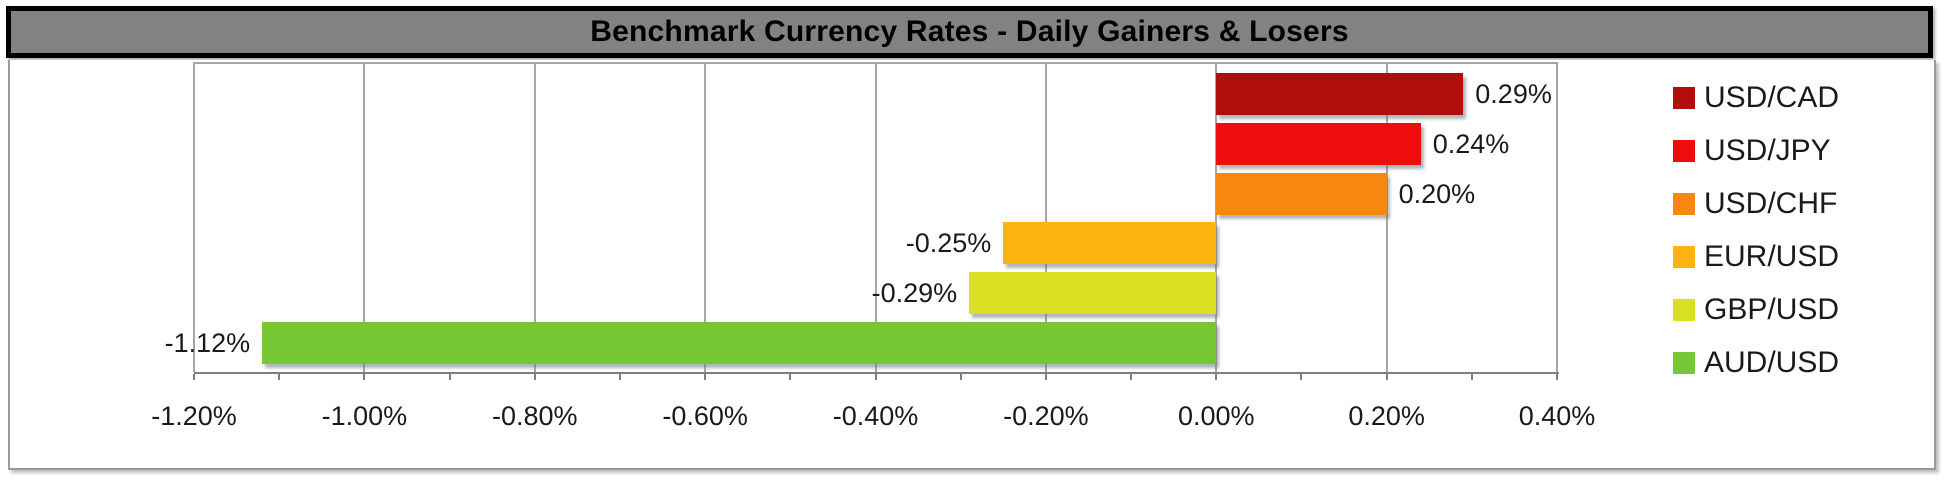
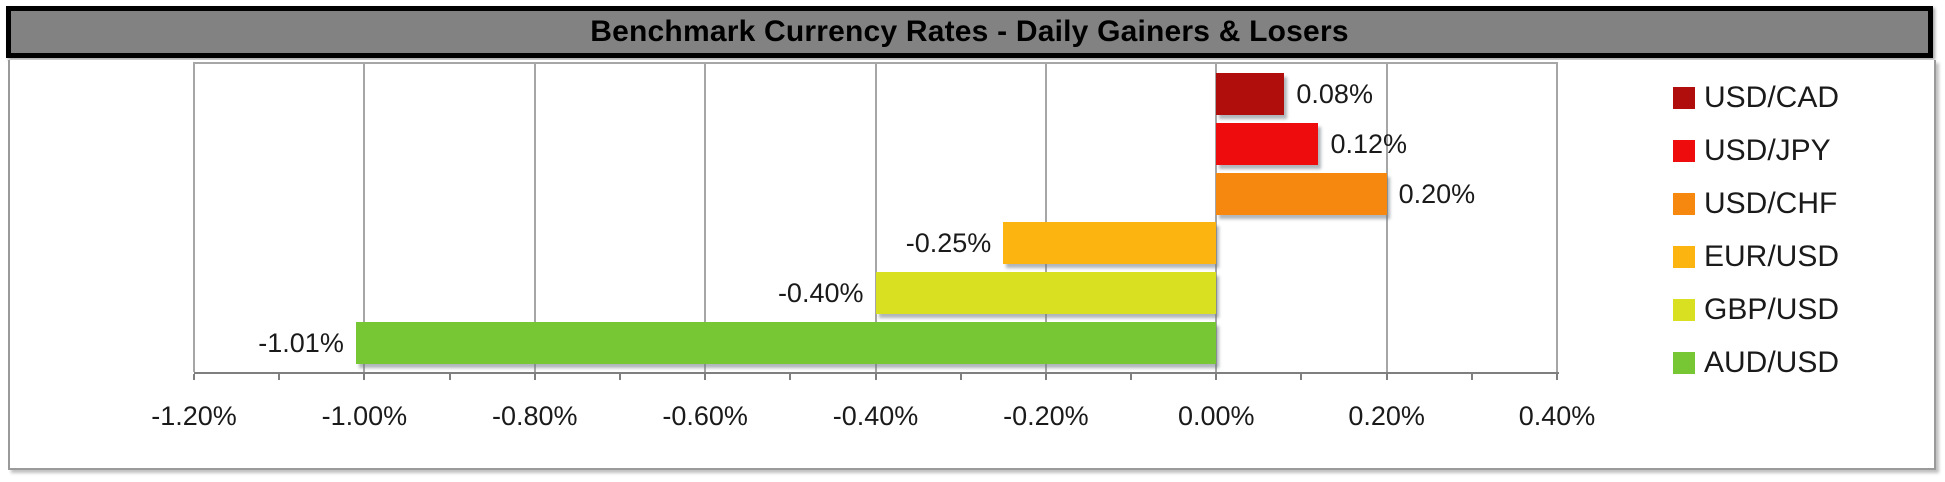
USD/CAD: 0.29% -> 0.08%
USD/JPY: 0.24% -> 0.12%
GBP/USD: -0.29% -> -0.40%
AUD/USD: -1.12% -> -1.01%
